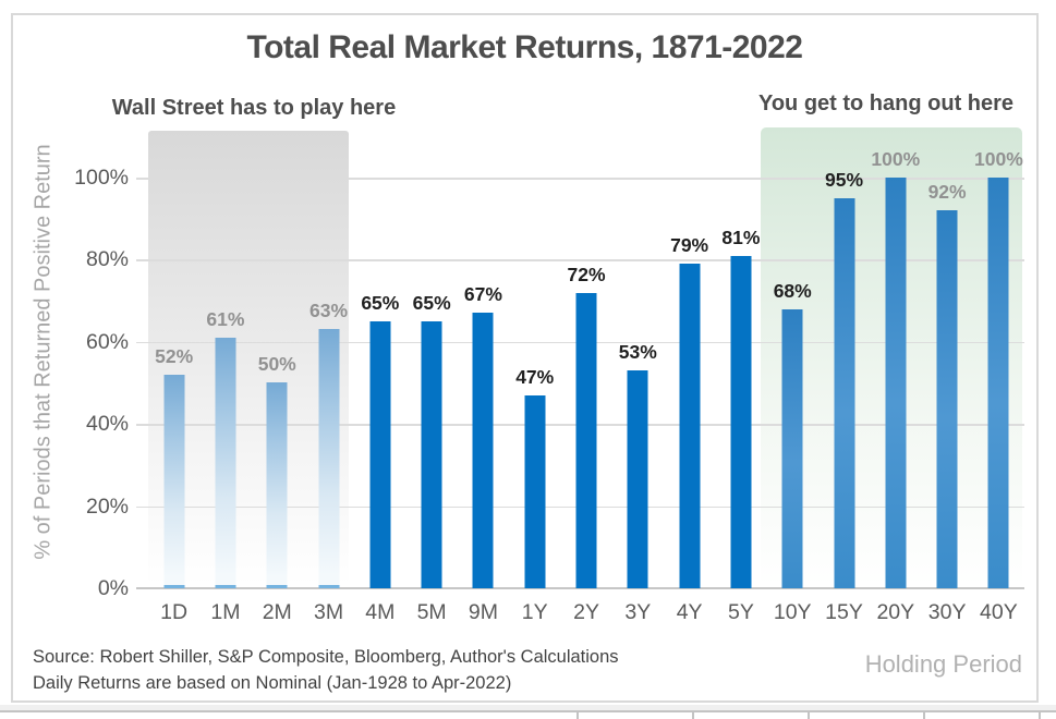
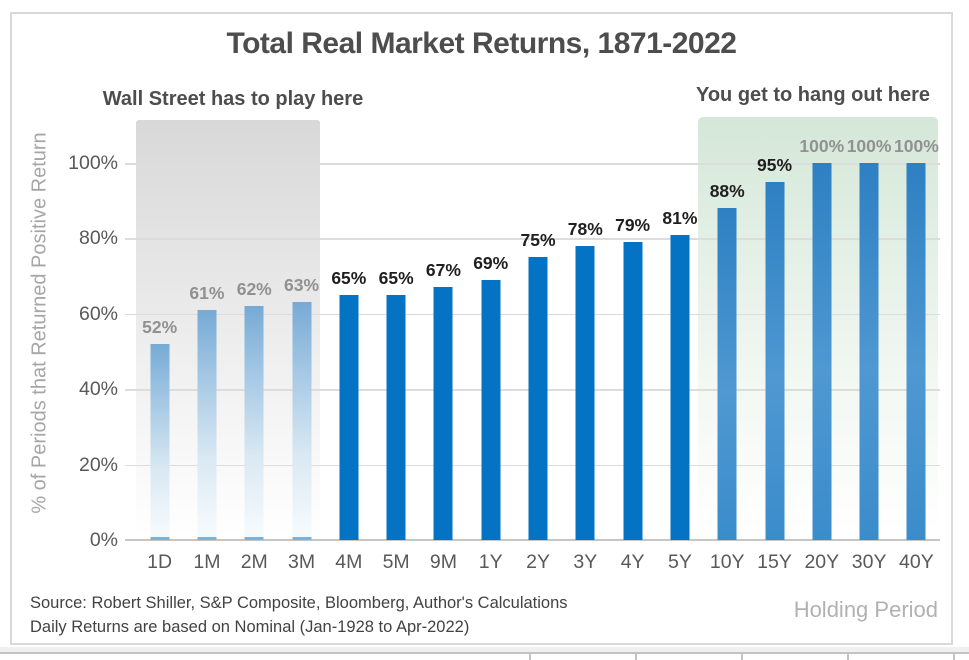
2M: 50% -> 62%
1Y: 47% -> 69%
2Y: 72% -> 75%
3Y: 53% -> 78%
10Y: 68% -> 88%
30Y: 92% -> 100%
